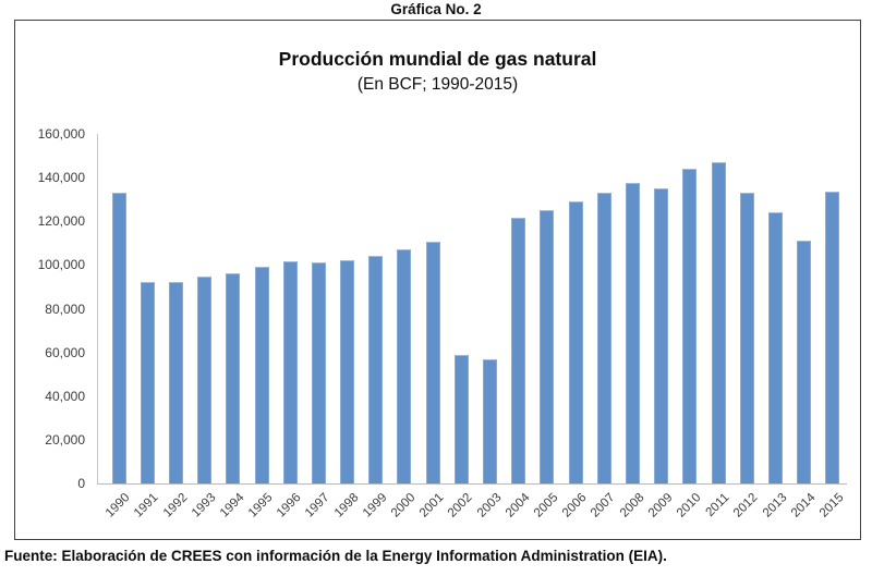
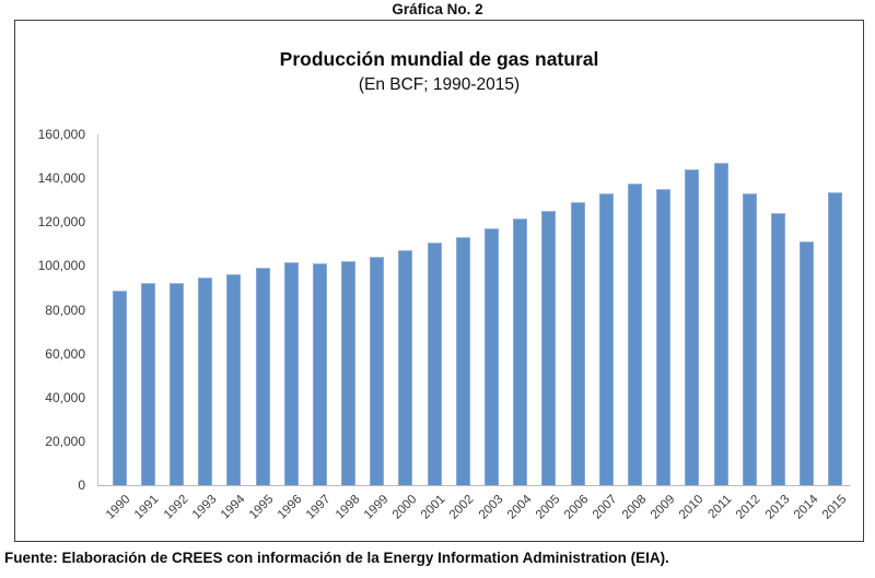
1990: 133000 -> 88000
2002: 59000 -> 113000
2003: 57000 -> 117000
